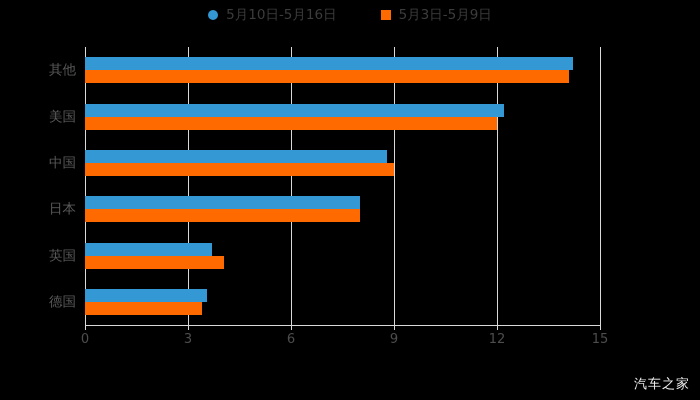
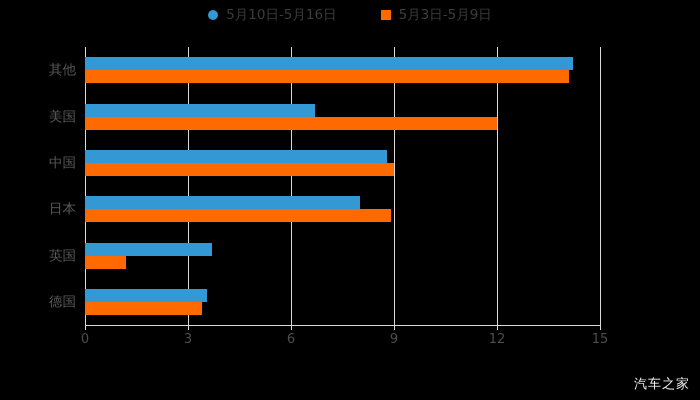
5月10日-5月16日/美国: 12.2 -> 6.7
5月3日-5月9日/日本: 8.0 -> 8.9
5月3日-5月9日/英国: 4.0 -> 1.2
